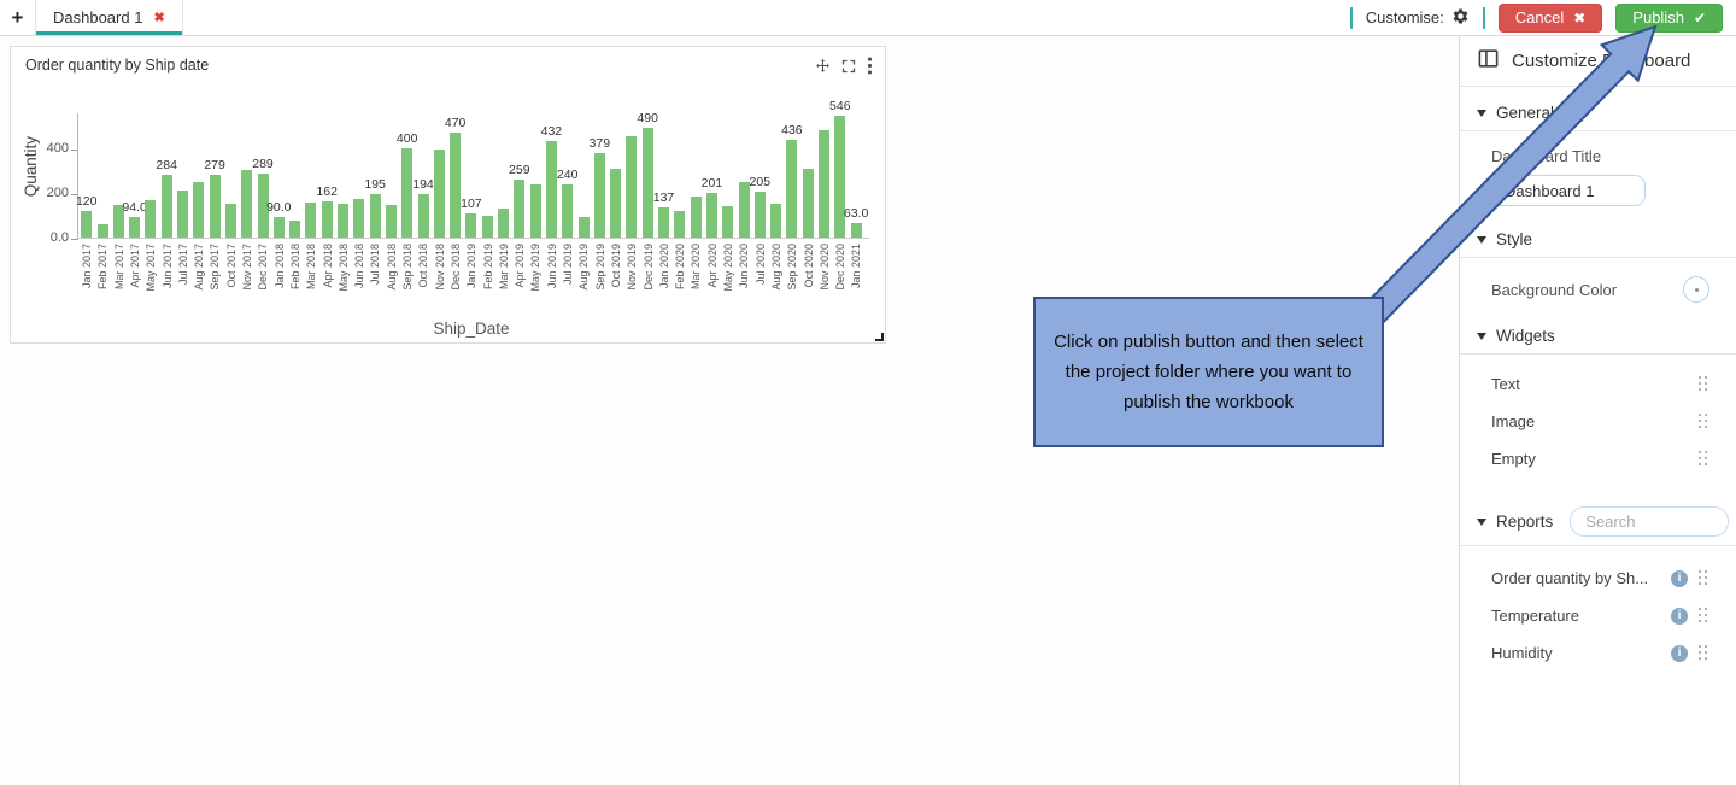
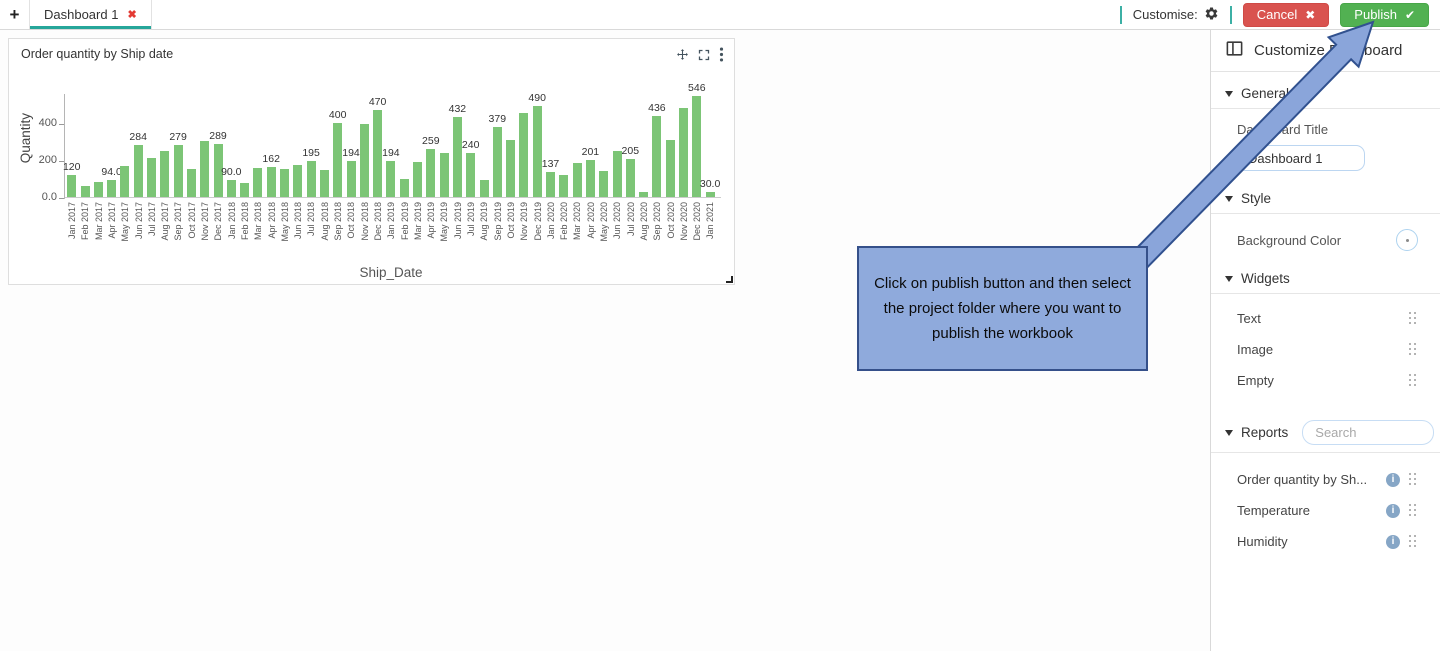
Mar 2017: 140 -> 80
Jan 2019: 107 -> 194
Mar 2019: 130 -> 190
Aug 2020: 150 -> 30
Jan 2021: 63.0 -> 30.0
